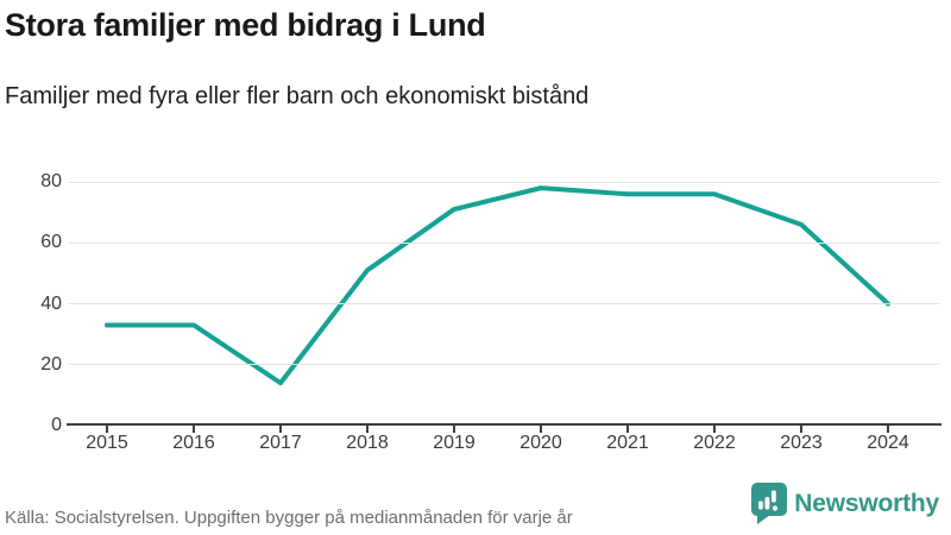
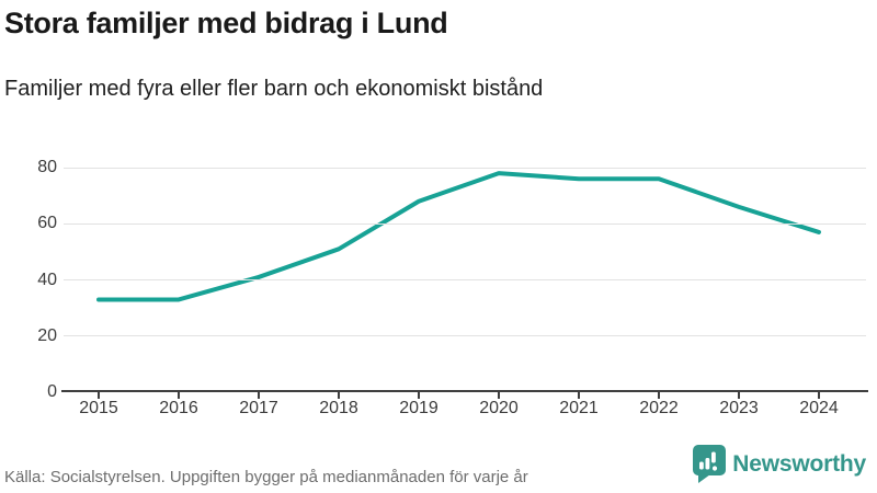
2017: 14 -> 41
2019: 71 -> 68
2024: 40 -> 57
